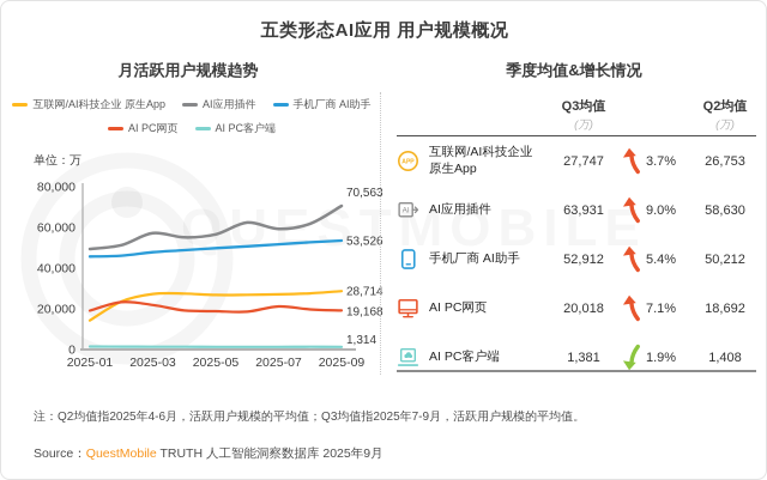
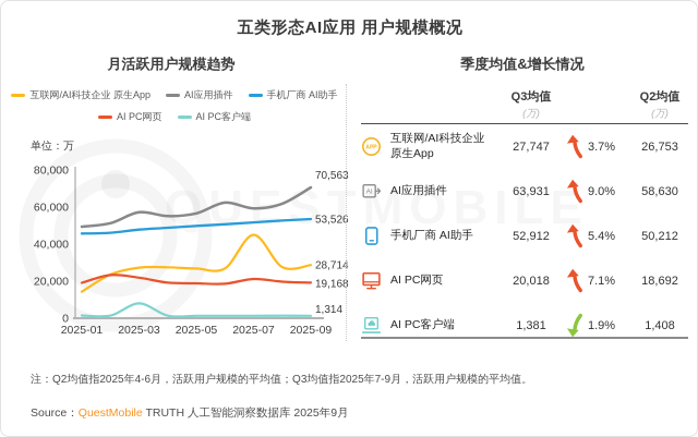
AI PC客户端/2025-03: 1000 -> 8000
互联网/AI科技企业 原生App/2025-07: 27000 -> 45000
